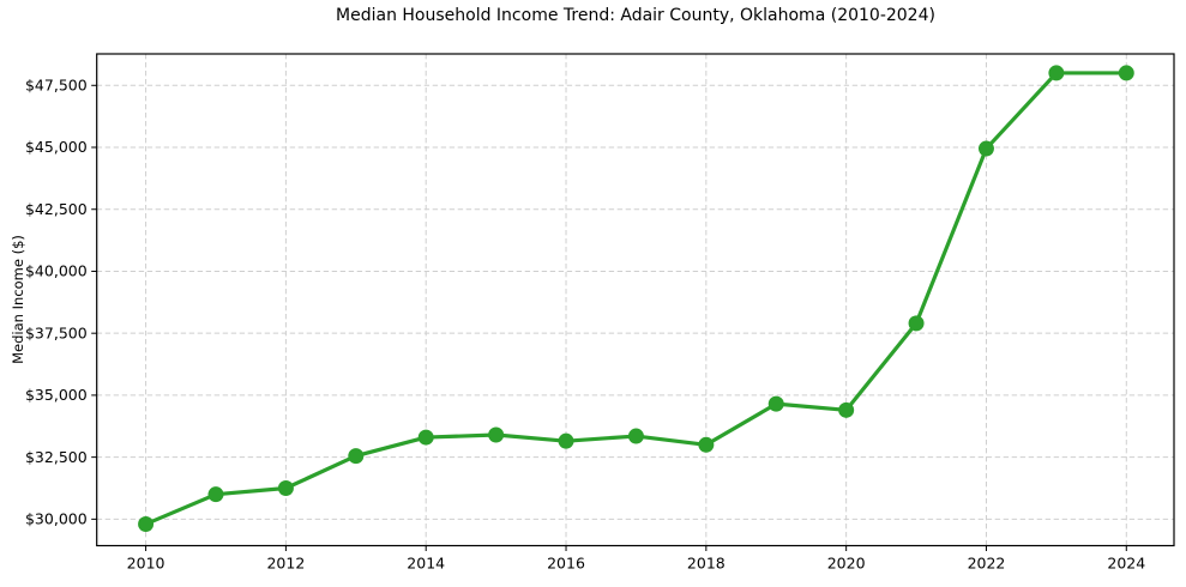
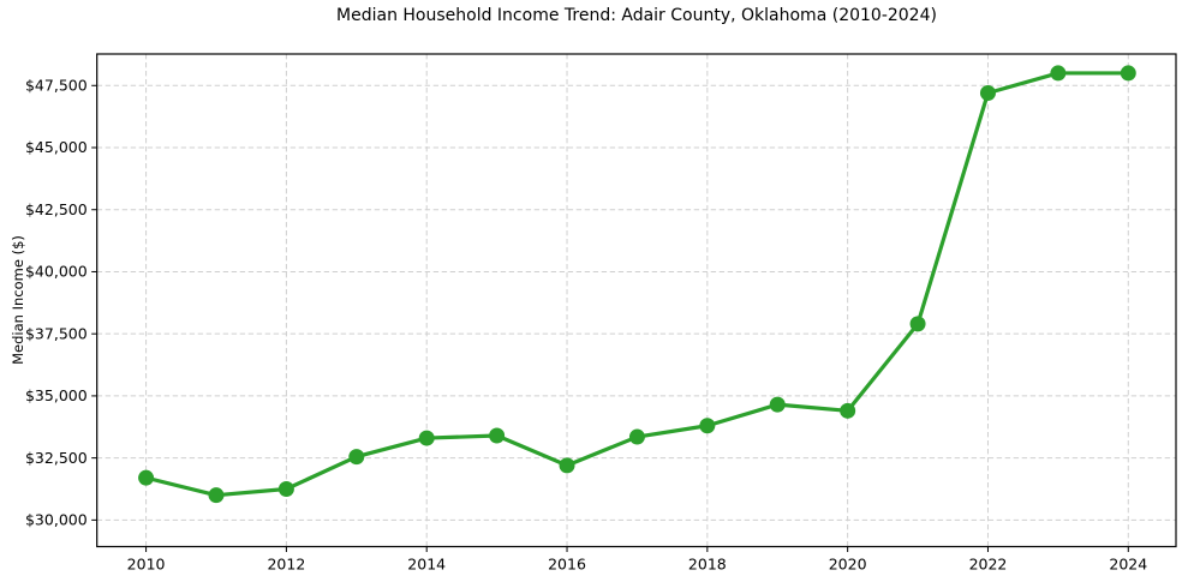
2010: $29800 -> $31700
2016: $33200 -> $32200
2018: $33000 -> $33800
2022: $45000 -> $47200
